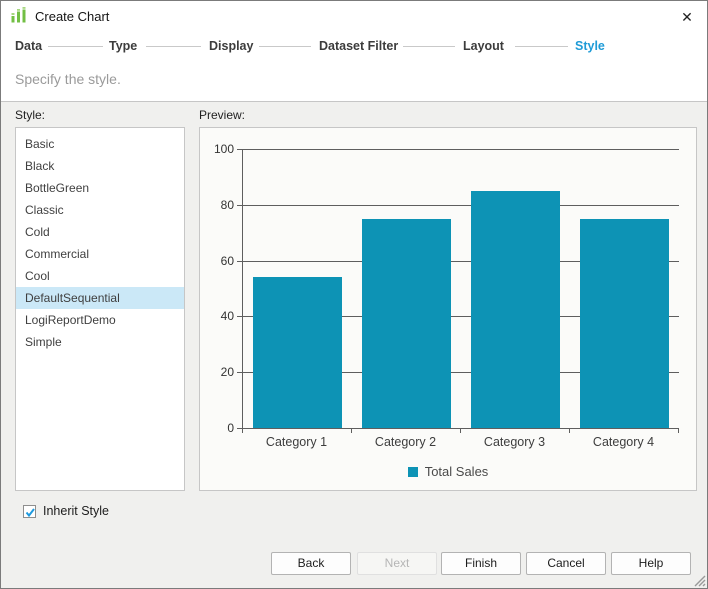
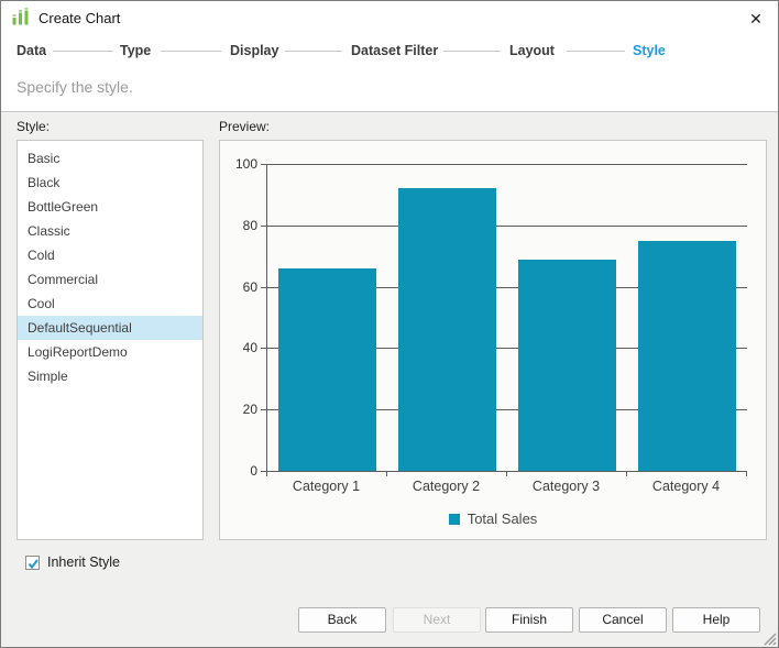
Category 1: 54 -> 66
Category 2: 75 -> 92
Category 3: 85 -> 69
